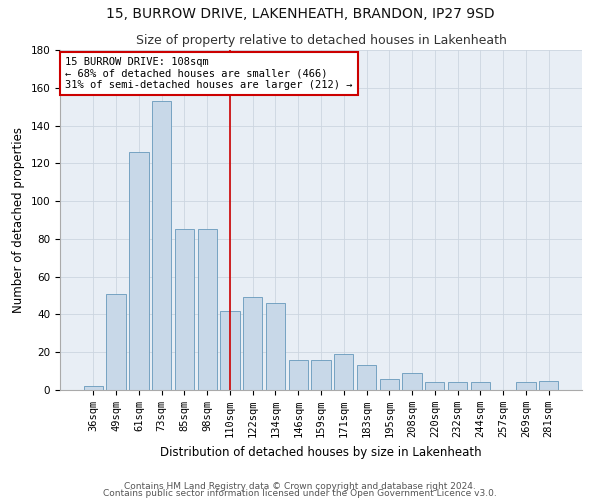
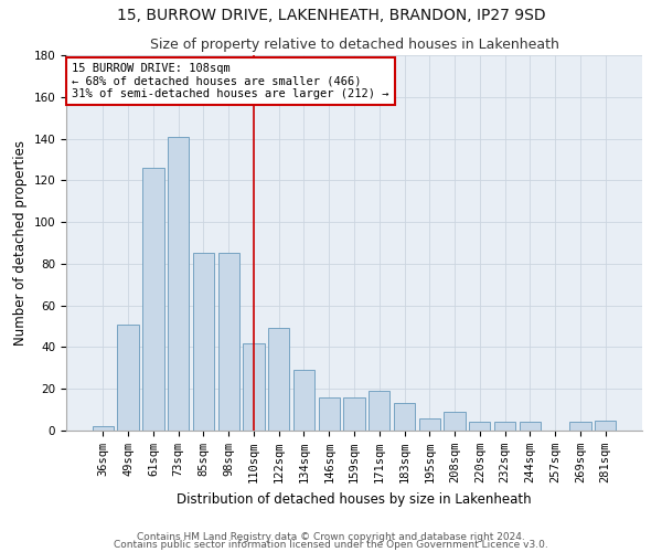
73sqm: 153 -> 141
134sqm: 46 -> 29
